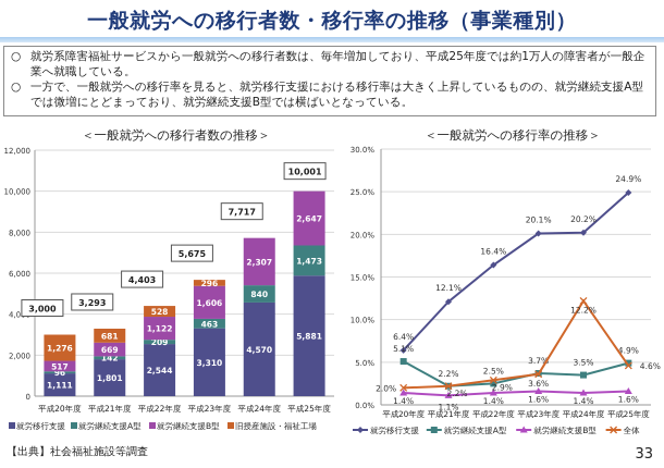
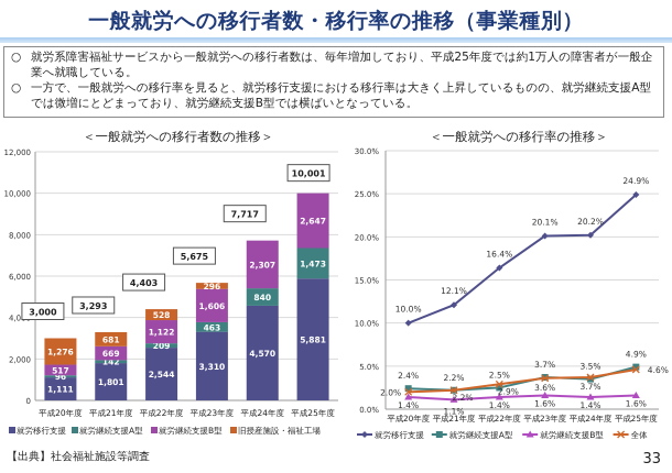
＜一般就労への移行率の推移＞/就労移行支援/平成20年度: 6.4% -> 10.0%
＜一般就労への移行率の推移＞/就労継続支援A型/平成20年度: 5.1% -> 2.4%
＜一般就労への移行率の推移＞/全体/平成24年度: 12.2% -> 3.7%
